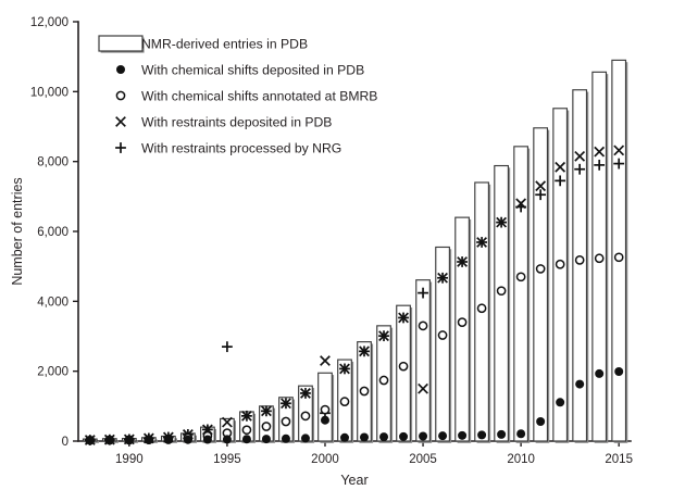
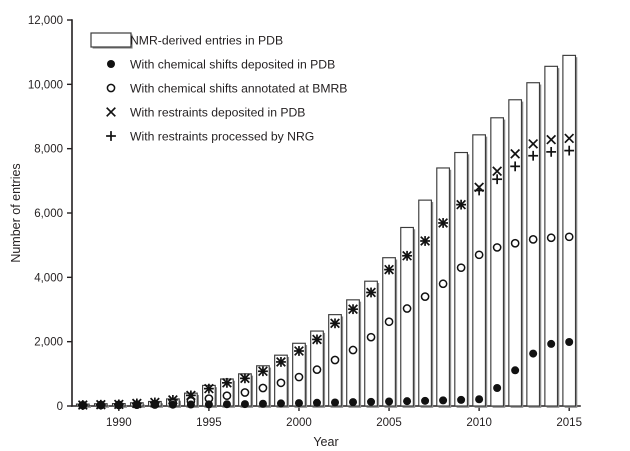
With restraints processed by NRG/1995: 2700 -> 500
With chemical shifts deposited in PDB/2000: 600 -> 100
With restraints deposited in PDB/2000: 2300 -> 1700
With restraints processed by NRG/2000: 800 -> 1700
With chemical shifts annotated at BMRB/2005: 3300 -> 2600
With restraints deposited in PDB/2005: 1500 -> 4200
